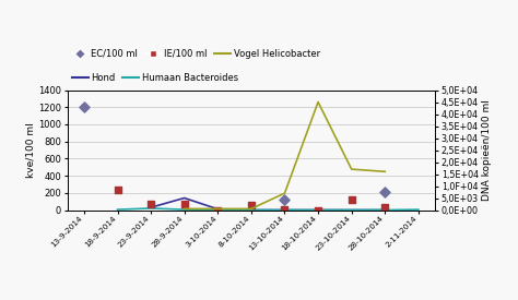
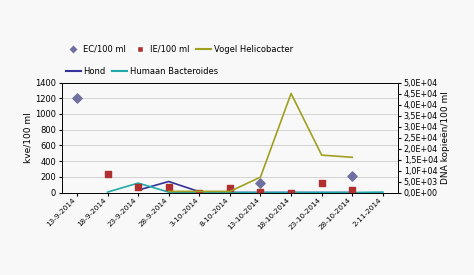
Humaan Bacteroides/23-9-2014: 20 -> 120
